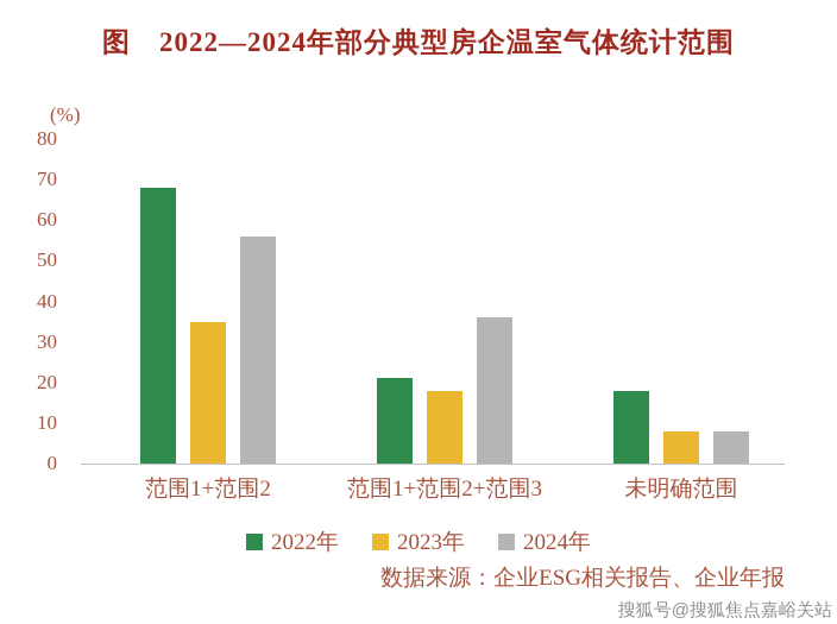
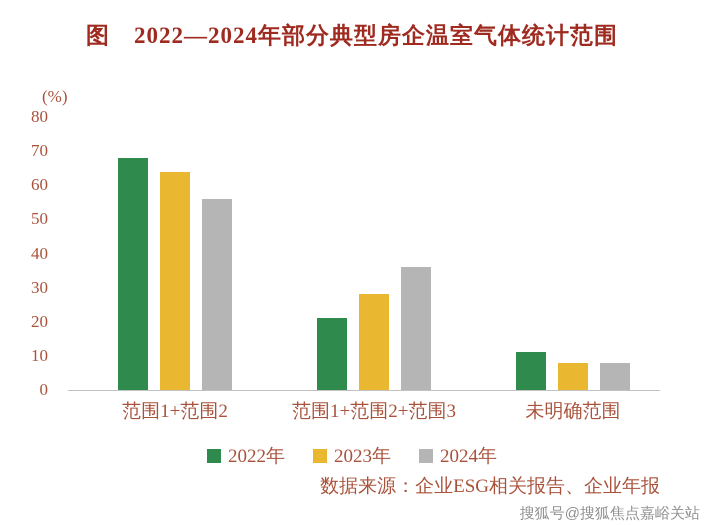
2023年/范围1+范围2: 35 -> 64
2023年/范围1+范围2+范围3: 18 -> 28
2022年/未明确范围: 18 -> 11
